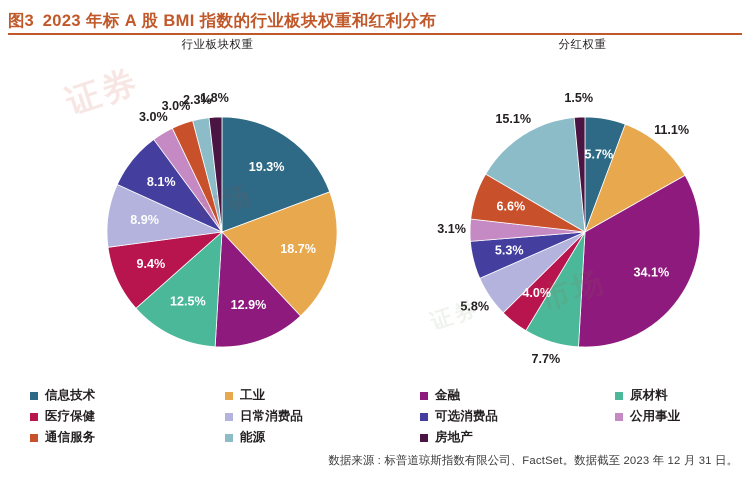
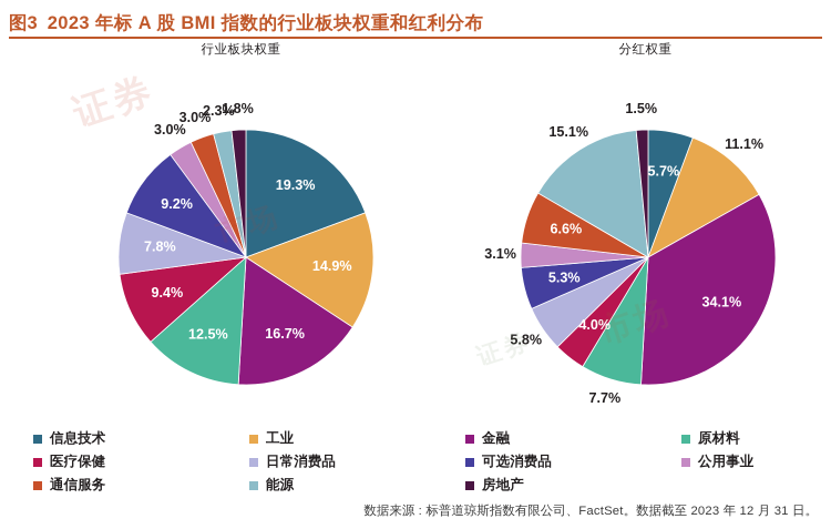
行业板块权重/工业: 18.7% -> 14.9%
行业板块权重/金融: 12.9% -> 16.7%
行业板块权重/日常消费品: 8.9% -> 7.8%
行业板块权重/可选消费品: 8.1% -> 9.2%
